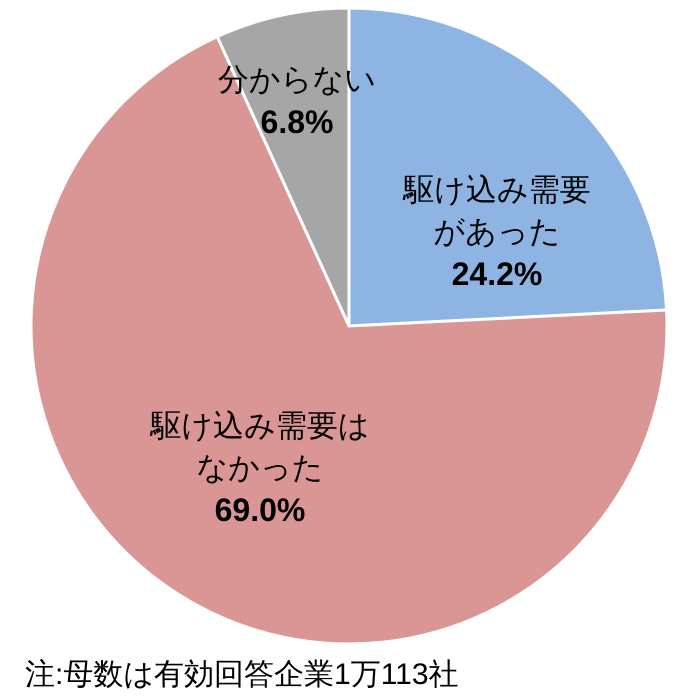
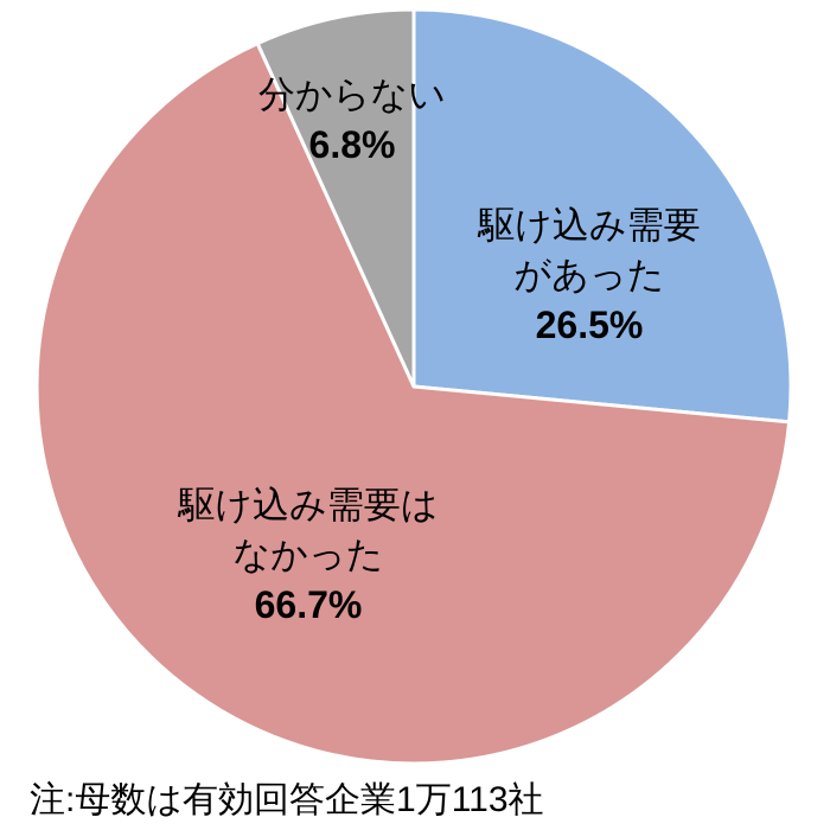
駆け込み需要があった: 24.2% -> 26.5%
駆け込み需要はなかった: 69.0% -> 66.7%
